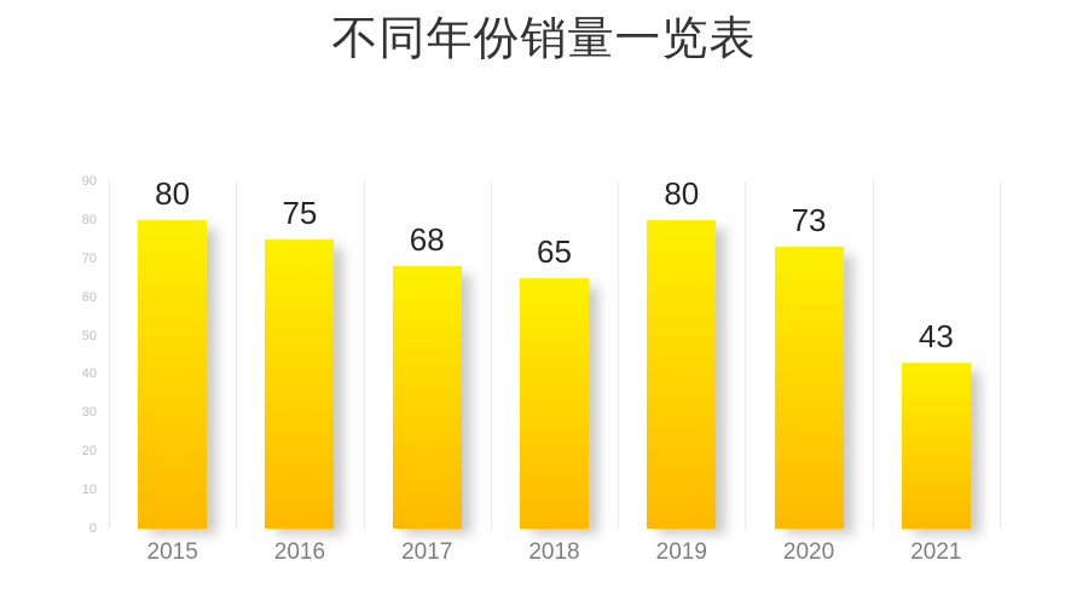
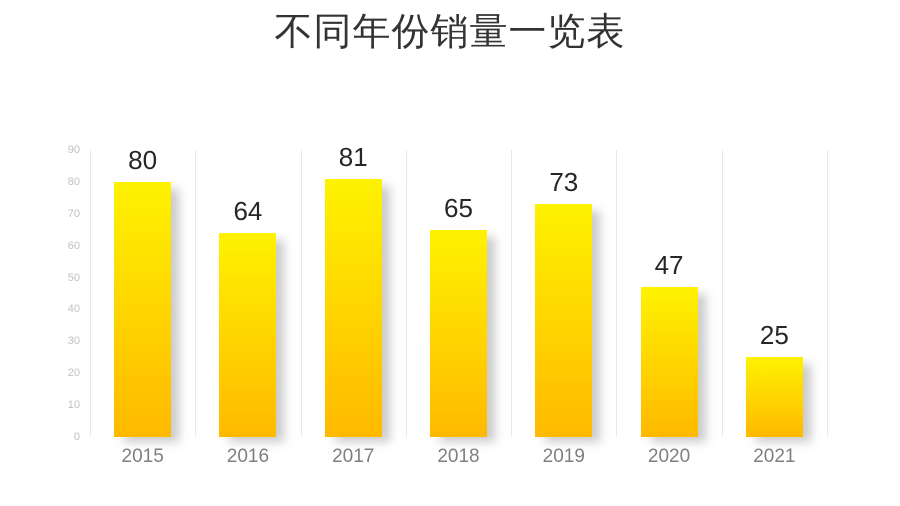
2016: 75 -> 64
2017: 68 -> 81
2019: 80 -> 73
2020: 73 -> 47
2021: 43 -> 25
